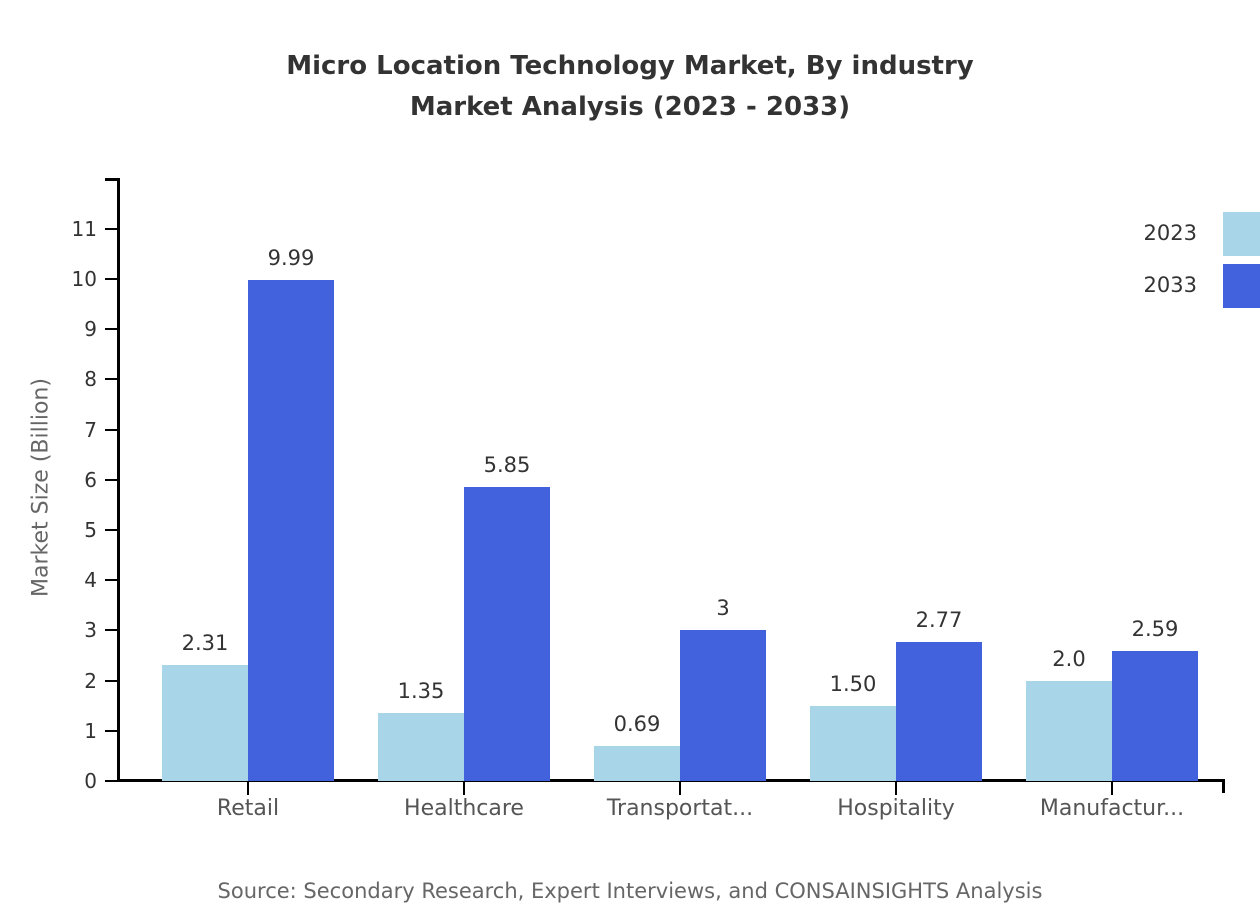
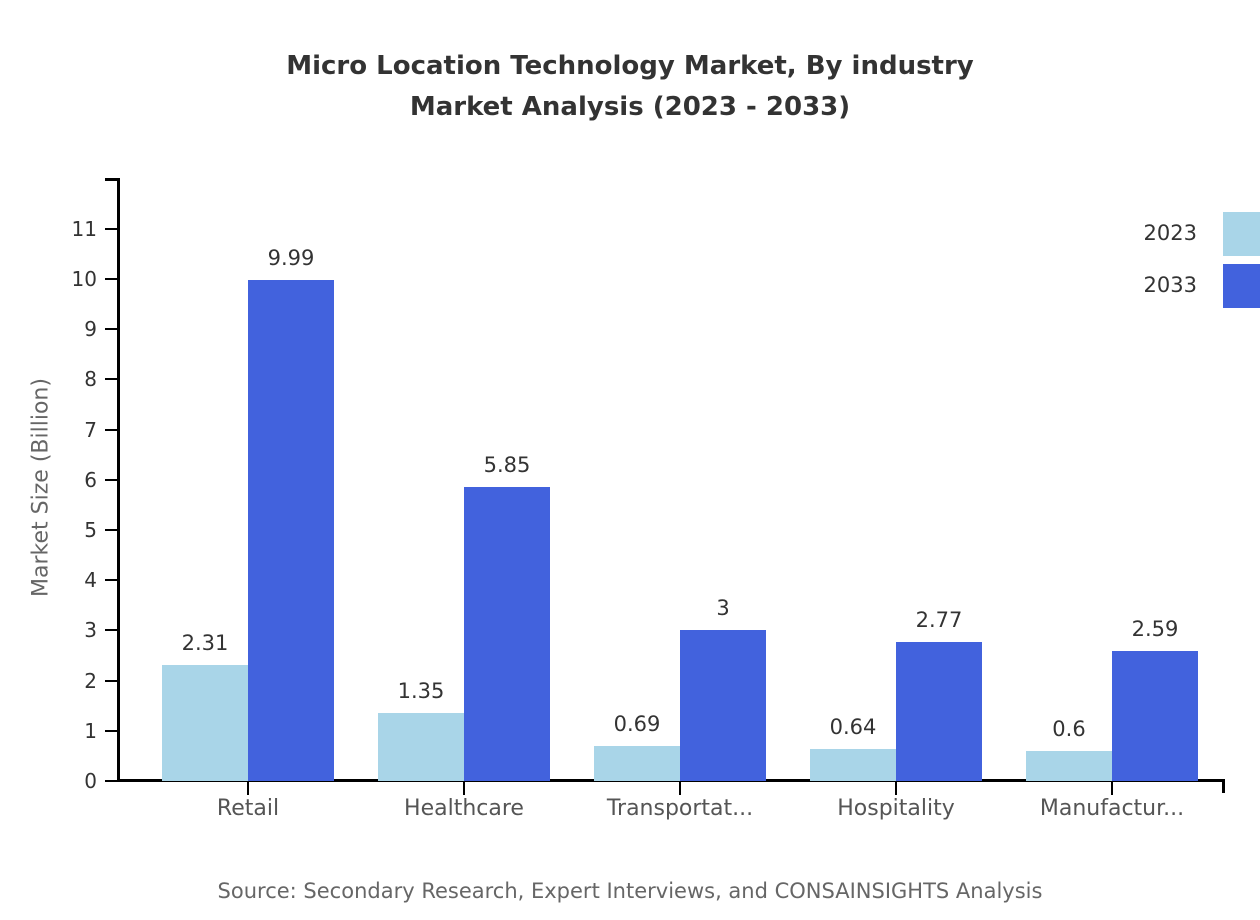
2023/Hospitality: 1.50 -> 0.64
2023/Manufactur...: 2.0 -> 0.6
